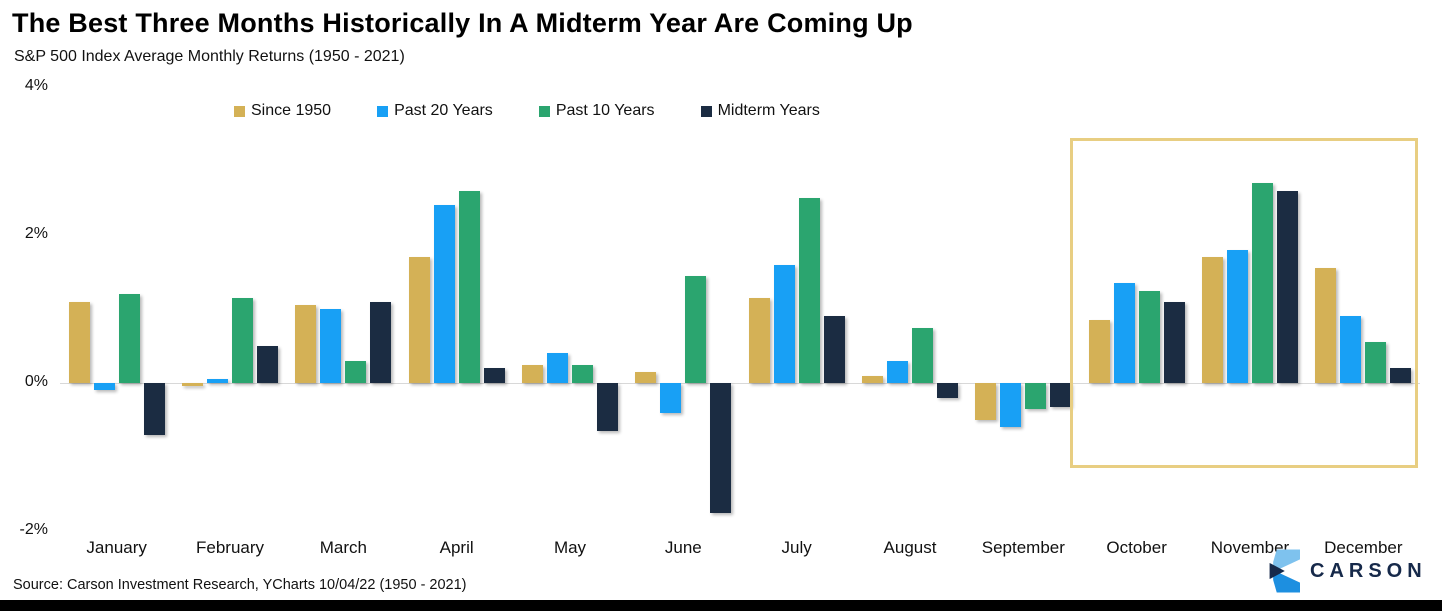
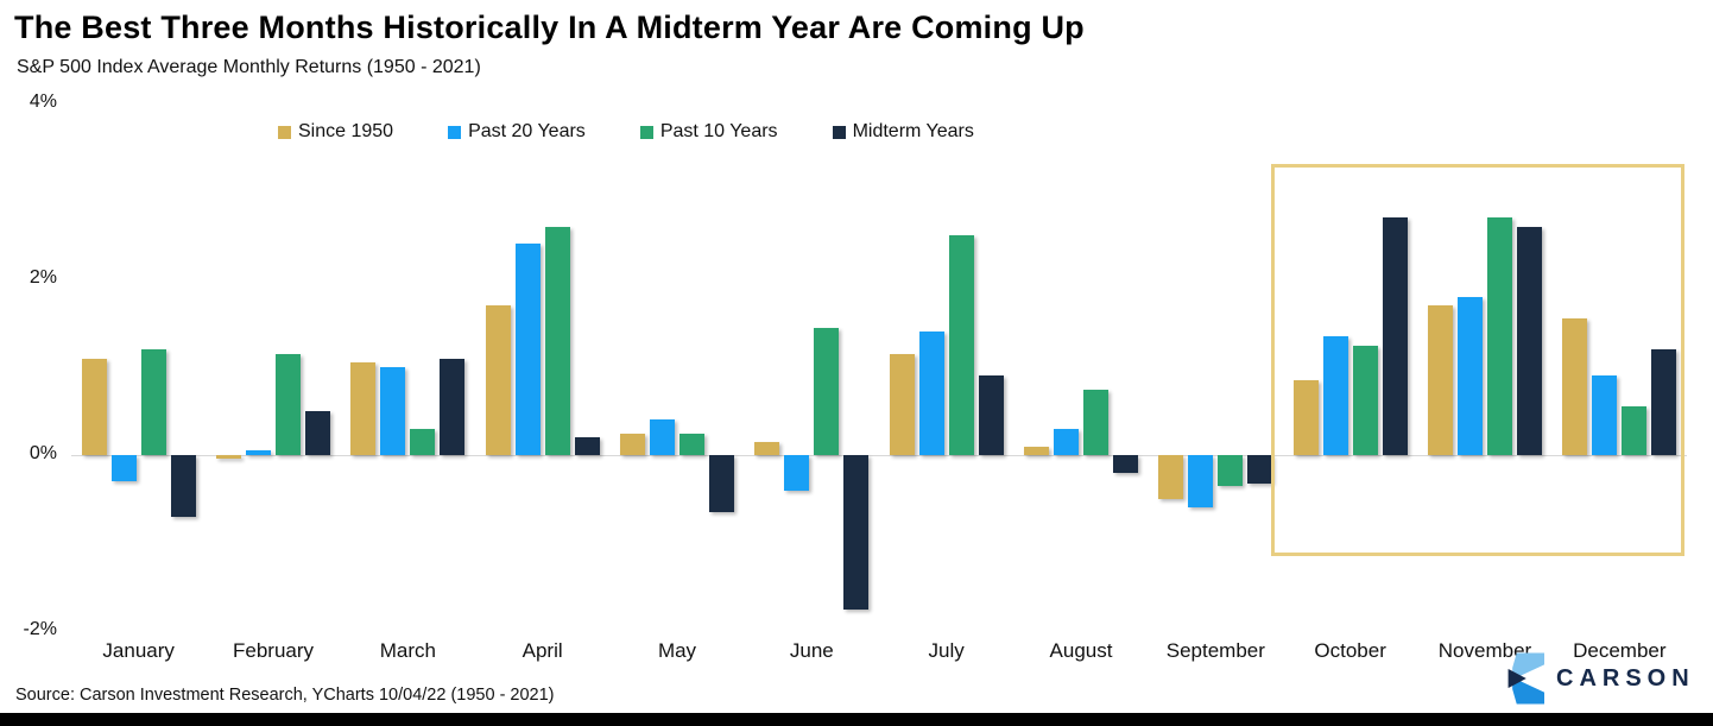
Past 20 Years/January: -0.1% -> -0.3%
Past 20 Years/July: 1.6% -> 1.4%
Midterm Years/October: 1.1% -> 2.7%
Midterm Years/December: 0.2% -> 1.2%
